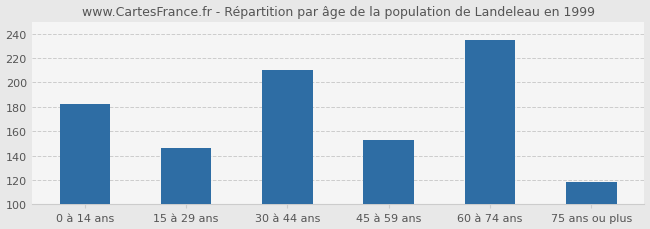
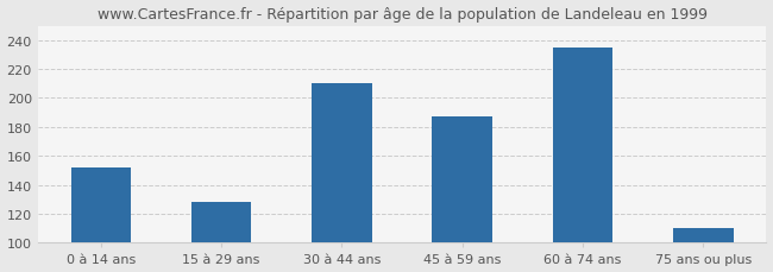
0 à 14 ans: 182 -> 152
15 à 29 ans: 146 -> 128
45 à 59 ans: 153 -> 187
75 ans ou plus: 118 -> 110
